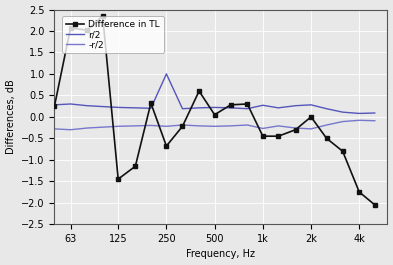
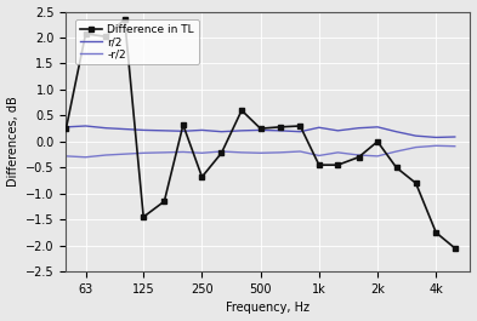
r/2/250: 1.00 -> 0.22
Difference in TL/500: 0.05 -> 0.25
